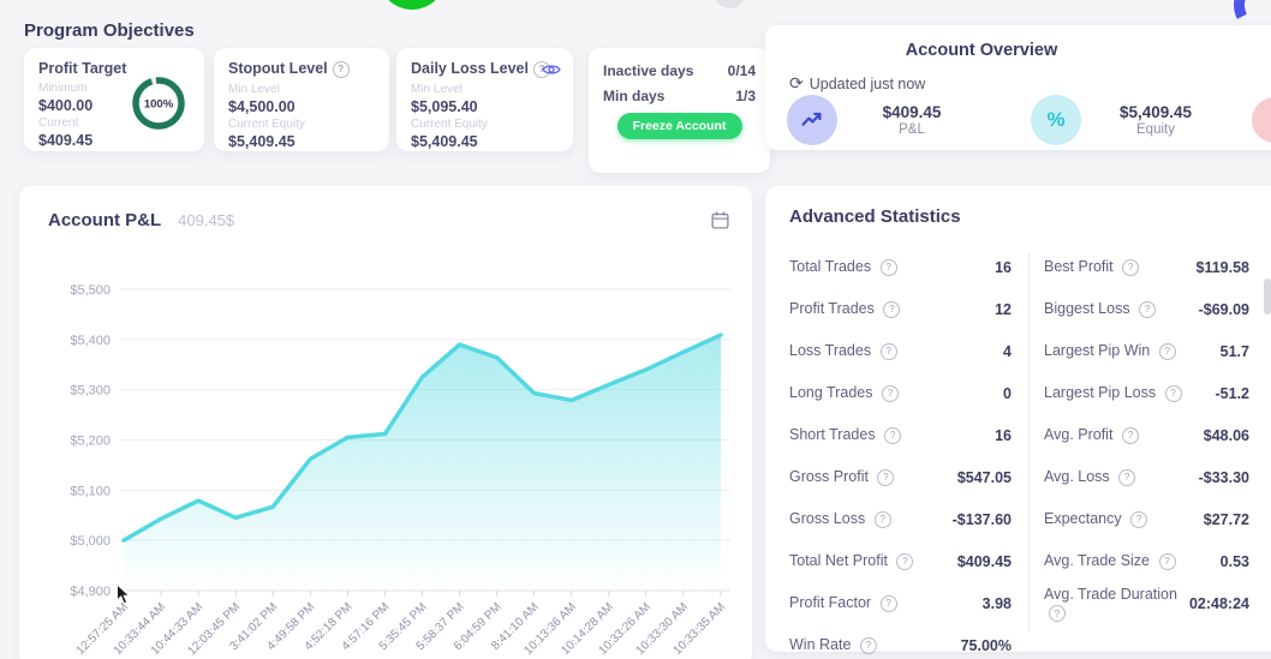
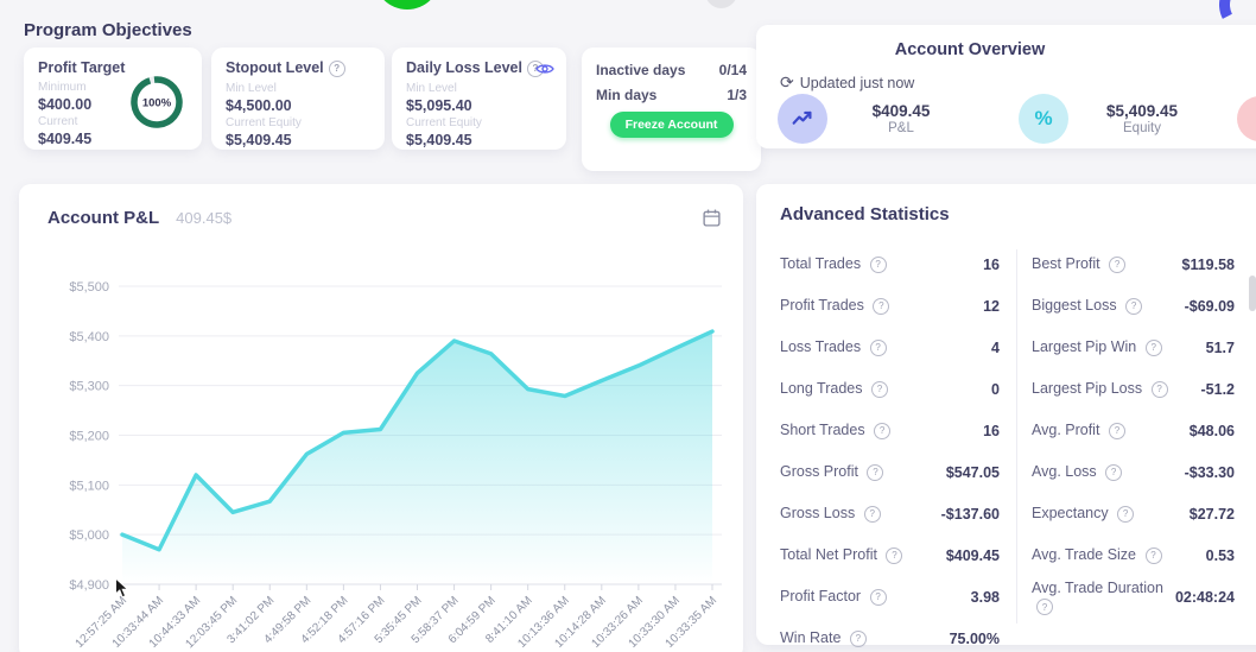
10:33:44 AM: $5040 -> $4970
10:44:33 AM: $5080 -> $5120
